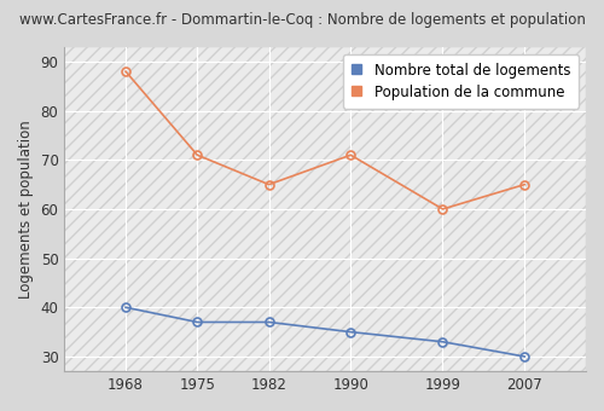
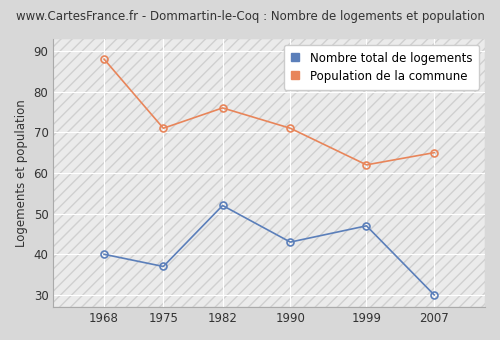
Nombre total de logements/1982: 37 -> 52
Population de la commune/1982: 65 -> 76
Nombre total de logements/1990: 35 -> 43
Nombre total de logements/1999: 33 -> 47
Population de la commune/1999: 60 -> 62
